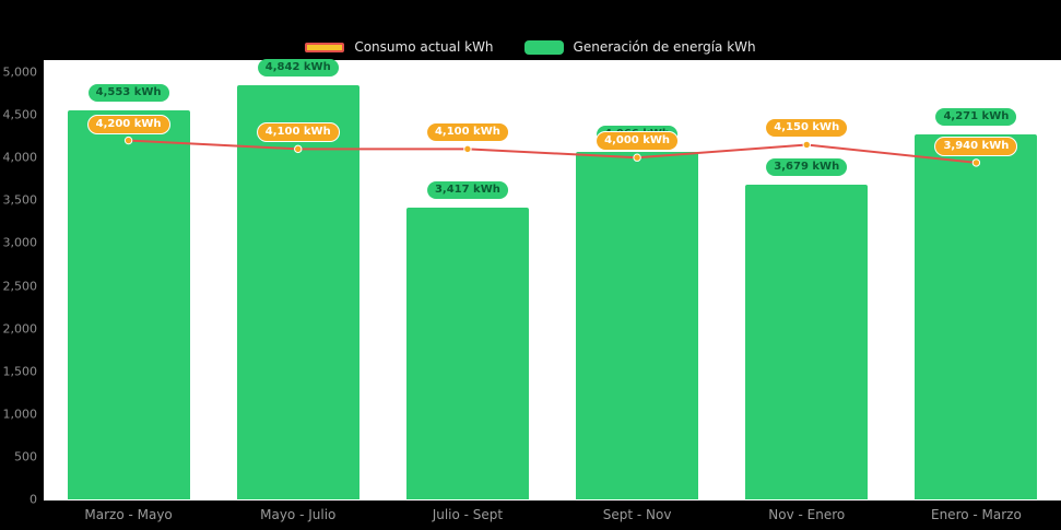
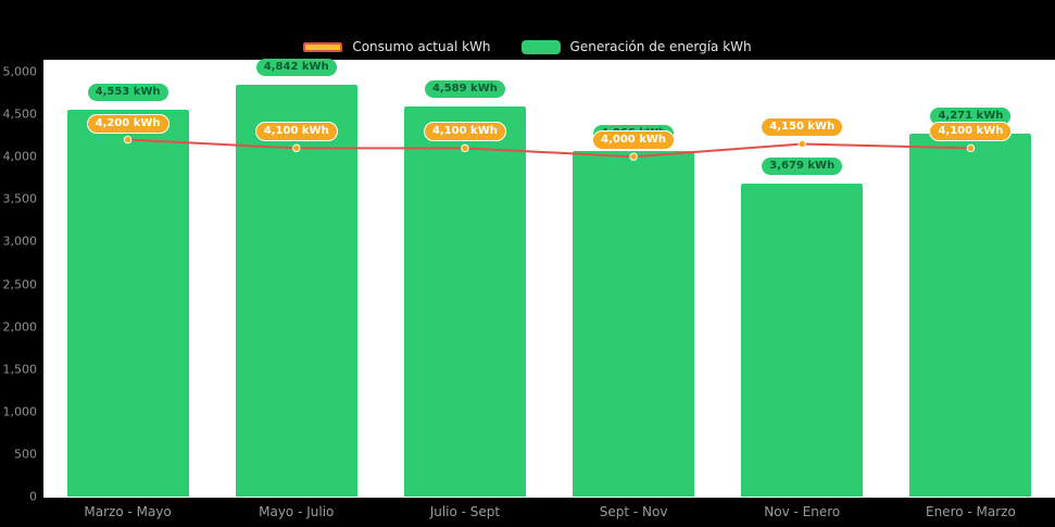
Generación de energía kWh/Julio - Sept: 3,417 -> 4,589
Consumo actual kWh/Enero - Marzo: 3,940 -> 4,100
